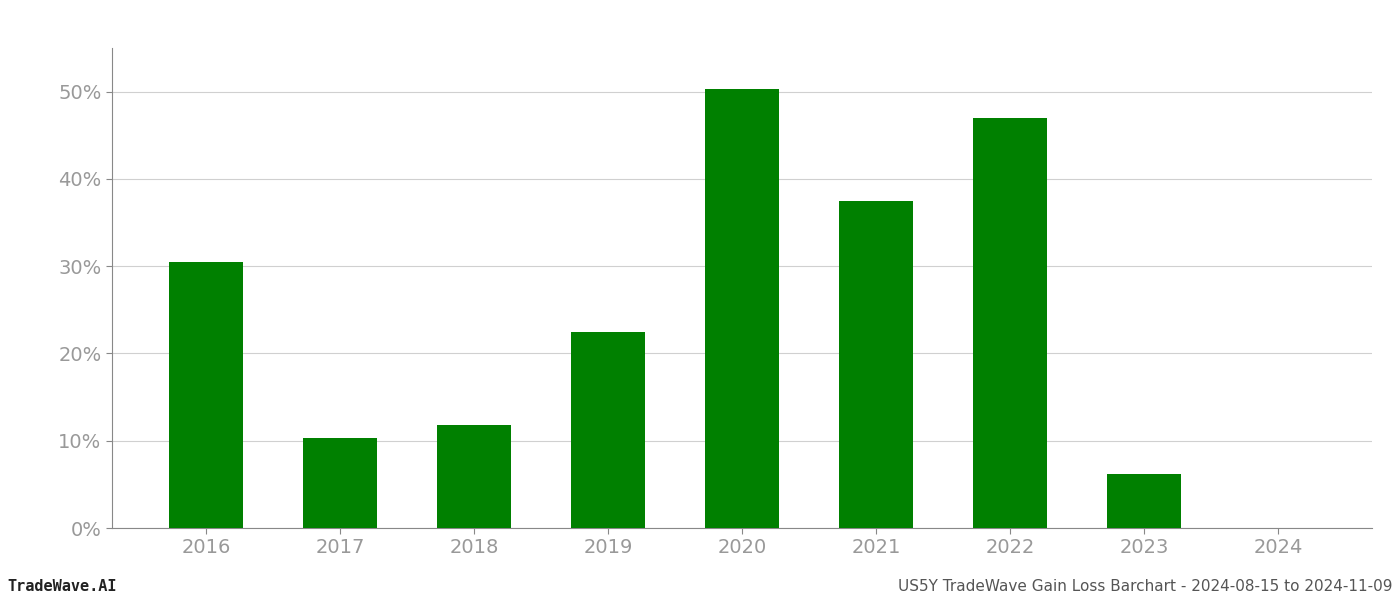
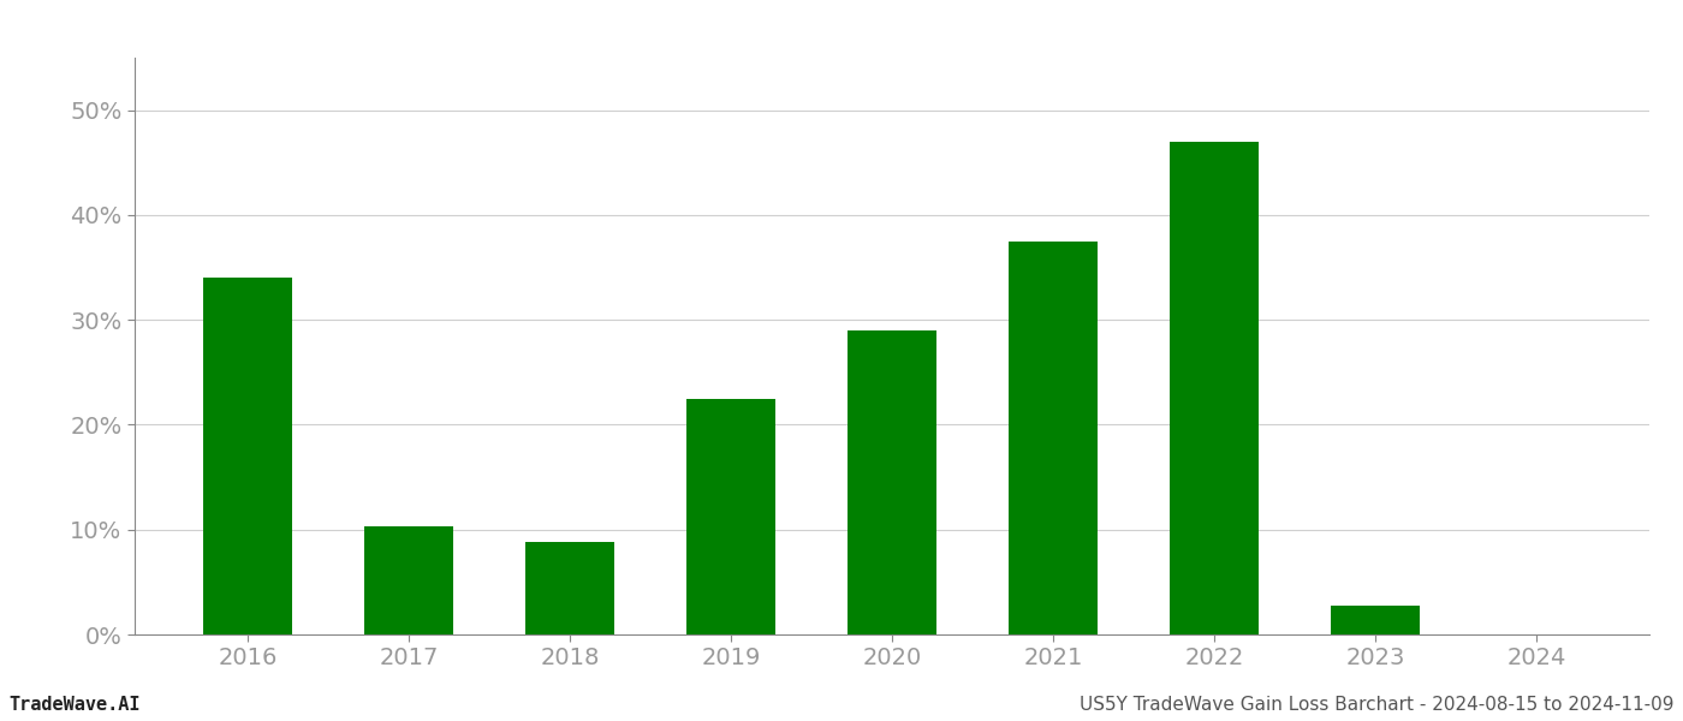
2016: 30.5% -> 34.0%
2018: 11.8% -> 8.8%
2020: 50.3% -> 29.0%
2023: 6.2% -> 2.8%
